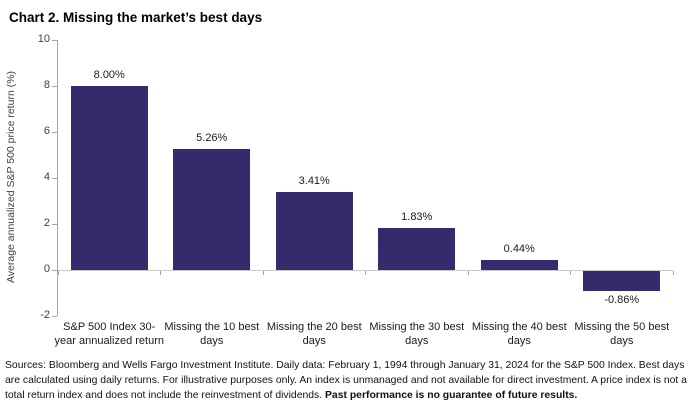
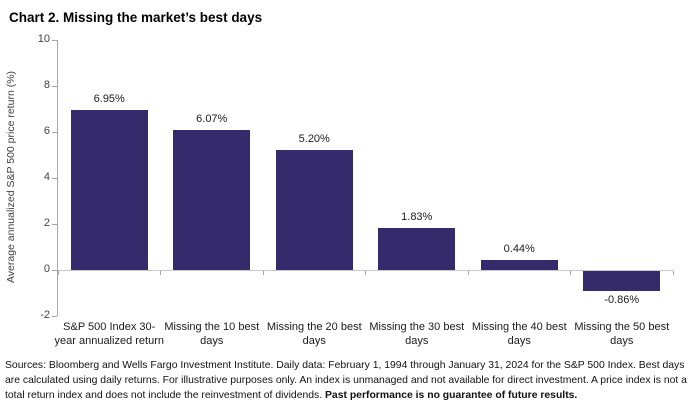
S&P 500 Index 30-year annualized return: 8.00% -> 6.95%
Missing the 10 best days: 5.26% -> 6.07%
Missing the 20 best days: 3.41% -> 5.20%
